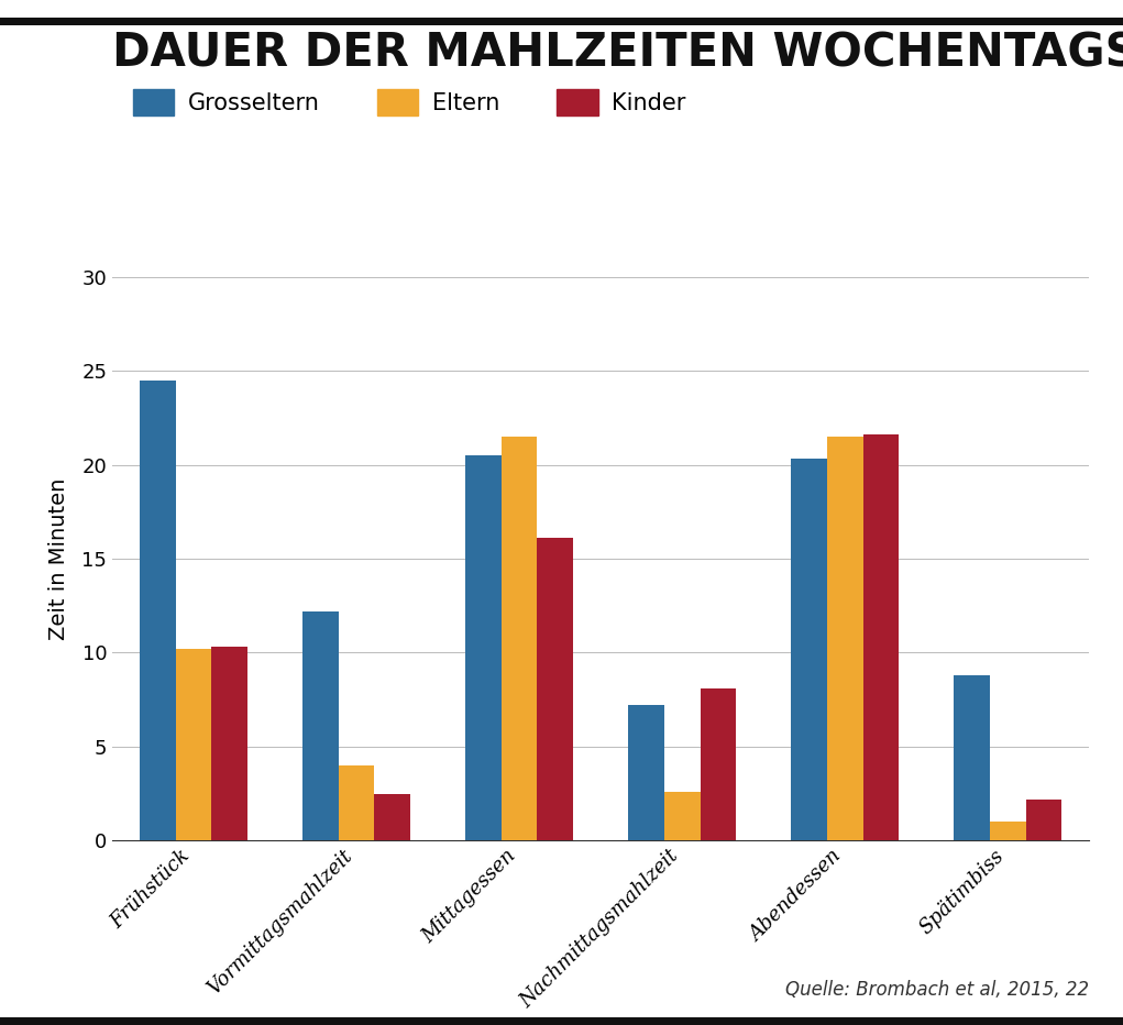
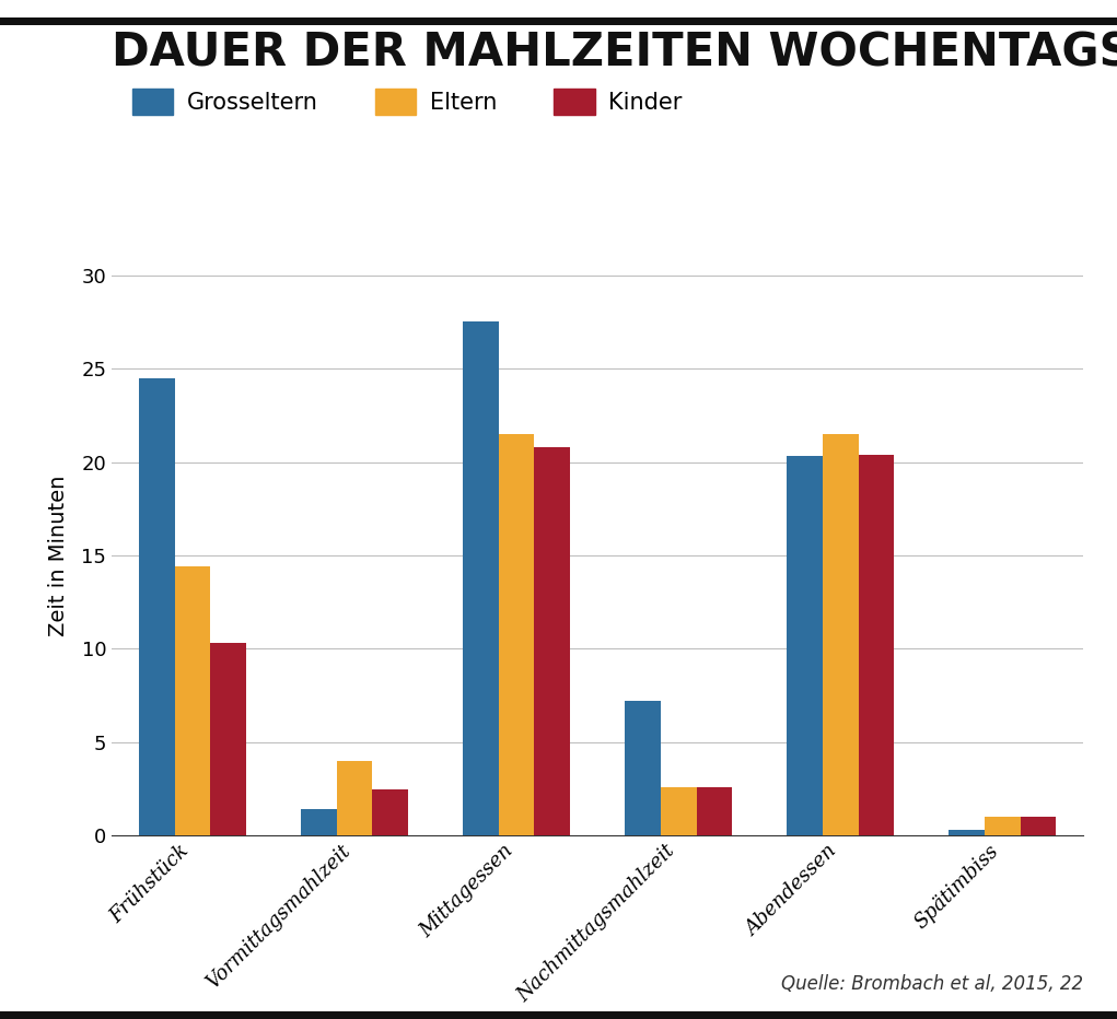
Eltern/Frühstück: 10.2 -> 14.4
Grosseltern/Vormittagsmahlzeit: 12.2 -> 1.4
Grosseltern/Mittagessen: 20.5 -> 27.5
Kinder/Mittagessen: 16.1 -> 20.8
Kinder/Nachmittagsmahlzeit: 8.1 -> 2.6
Kinder/Abendessen: 21.6 -> 20.4
Grosseltern/Spätimbiss: 8.8 -> 0.3
Kinder/Spätimbiss: 2.2 -> 1.0
